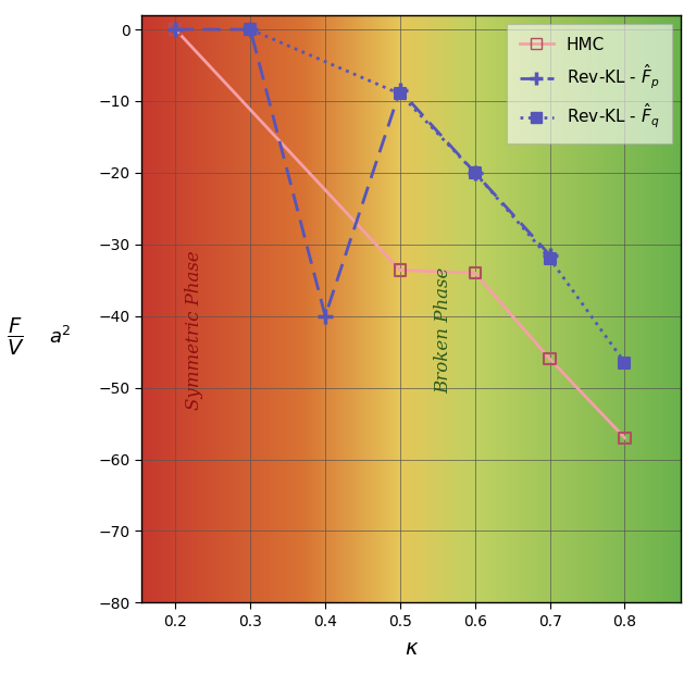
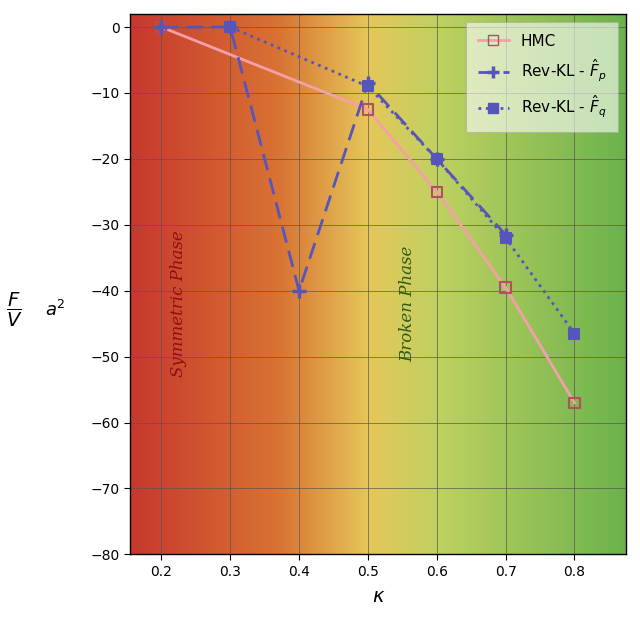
HMC/0.5: -33.6 -> -12.5
HMC/0.6: -34.0 -> -25.0
HMC/0.7: -46.0 -> -39.5
